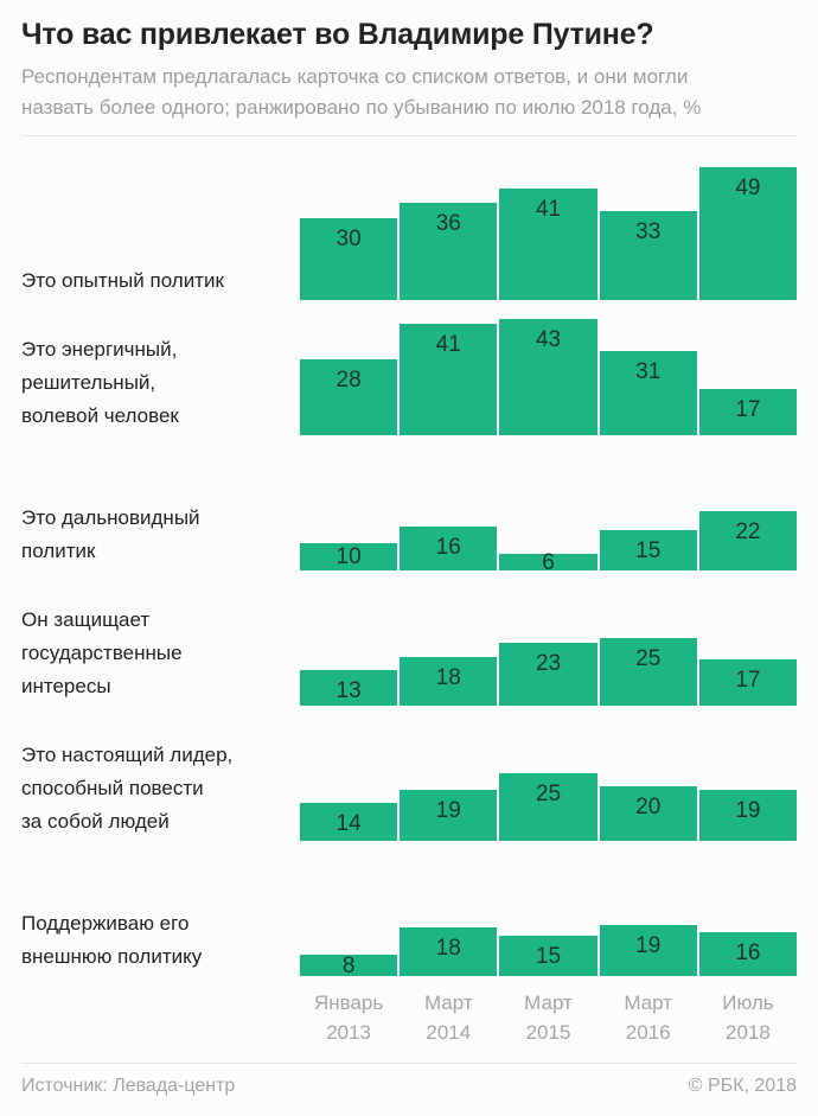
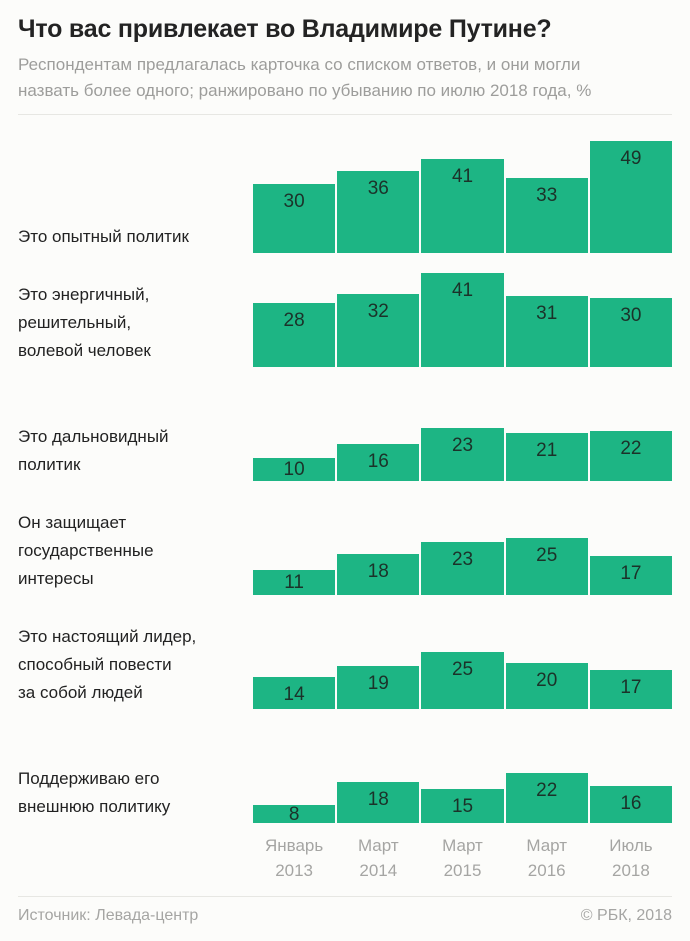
Он защищает государственные интересы/Январь 2013: 13 -> 11
Это энергичный, решительный, волевой человек/Март 2014: 41 -> 32
Это энергичный, решительный, волевой человек/Март 2015: 43 -> 41
Это дальновидный политик/Март 2015: 6 -> 23
Это дальновидный политик/Март 2016: 15 -> 21
Поддерживаю его внешнюю политику/Март 2016: 19 -> 22
Это энергичный, решительный, волевой человек/Июль 2018: 17 -> 30
Это настоящий лидер, способный повести за собой людей/Июль 2018: 19 -> 17
